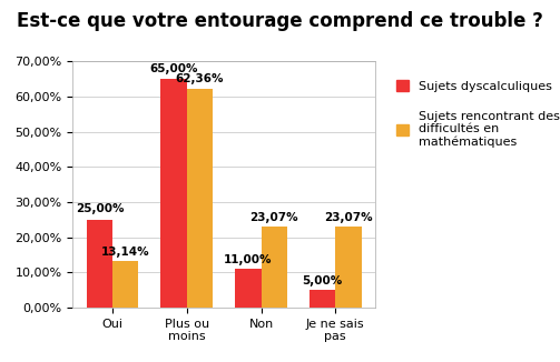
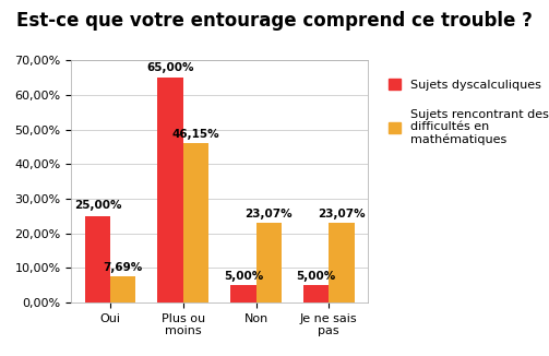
Sujets rencontrant des difficultés en mathématiques/Oui: 13,14% -> 7,69%
Sujets rencontrant des difficultés en mathématiques/Plus ou moins: 62,36% -> 46,15%
Sujets dyscalculiques/Non: 11,00% -> 5,00%
